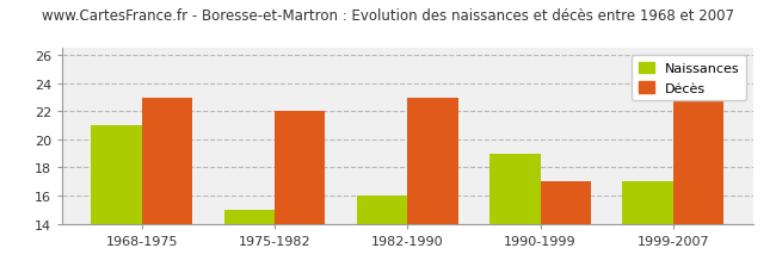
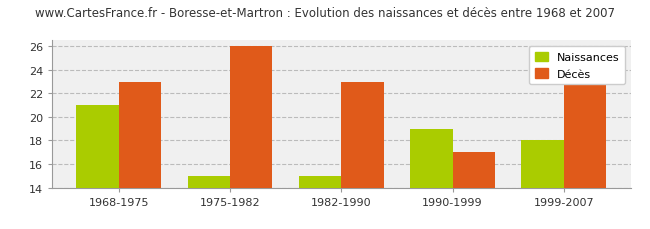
Décès/1975-1982: 22 -> 26
Naissances/1982-1990: 16 -> 15
Naissances/1999-2007: 17 -> 18
